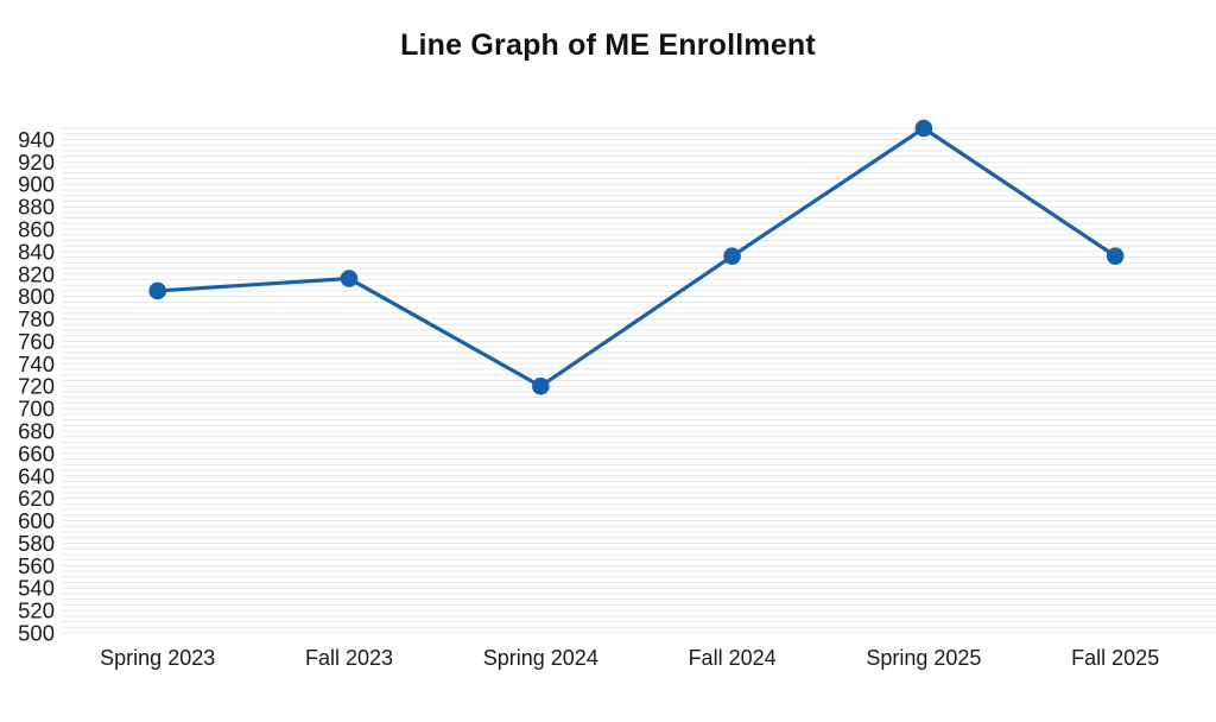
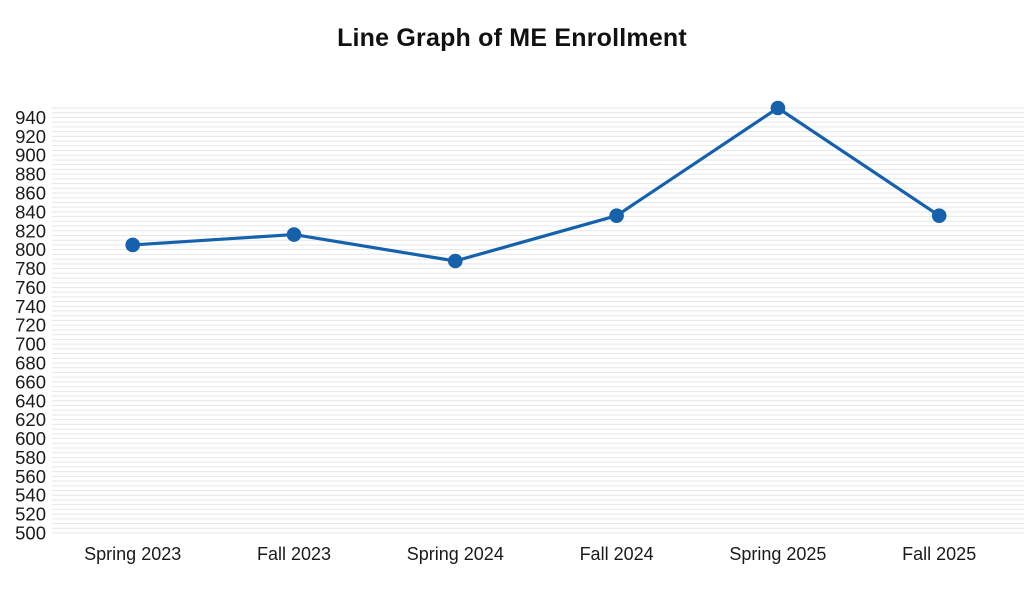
Spring 2024: 720 -> 790
